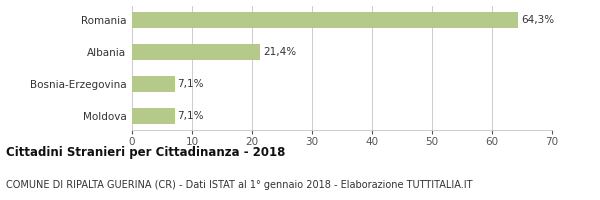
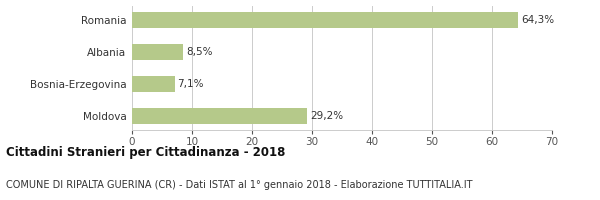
Albania: 21,4% -> 8,5%
Moldova: 7,1% -> 29,2%
